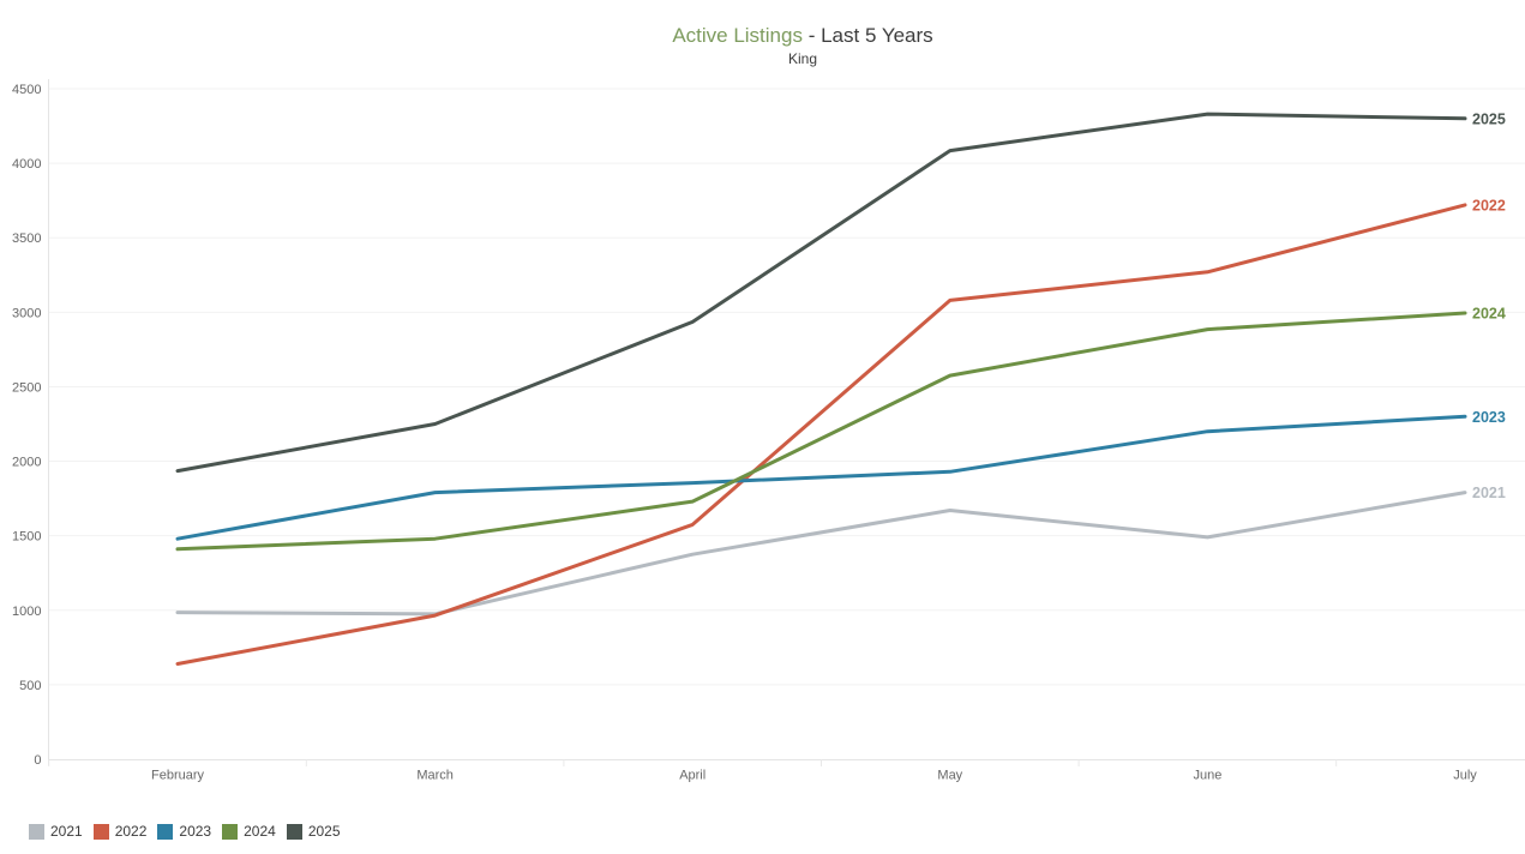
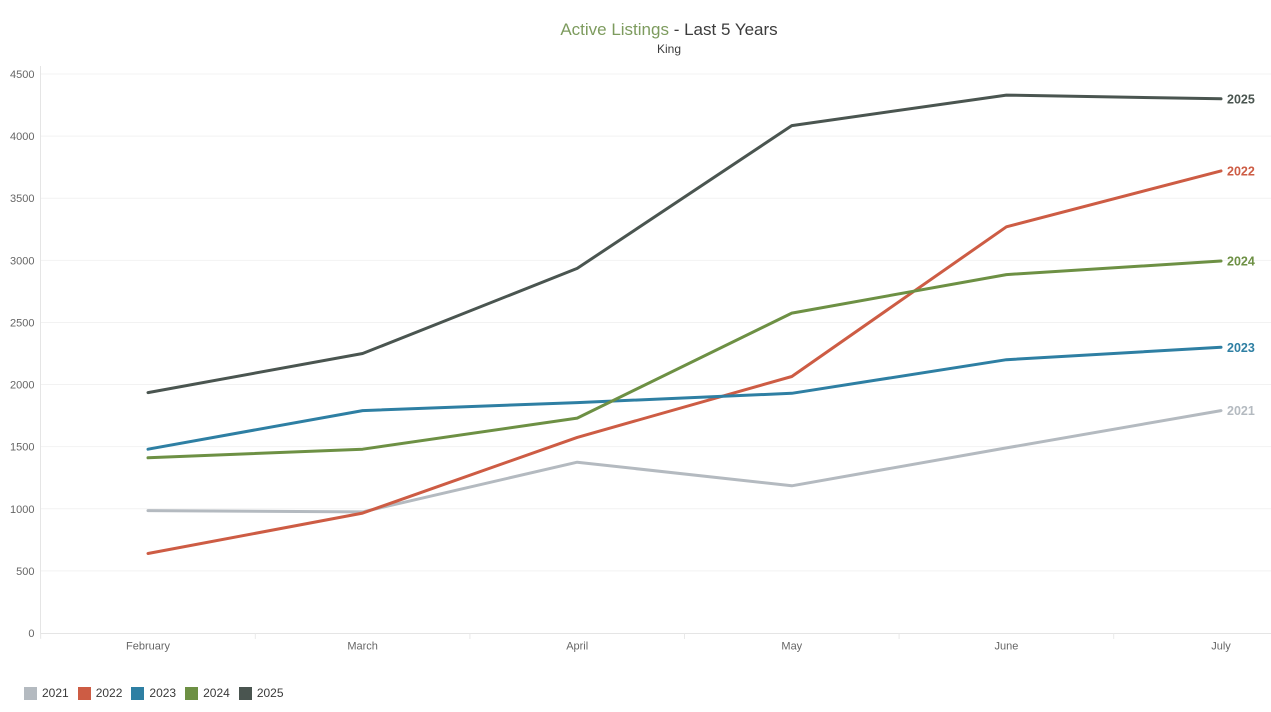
2021/May: 1670 -> 1180
2022/May: 3080 -> 2060
